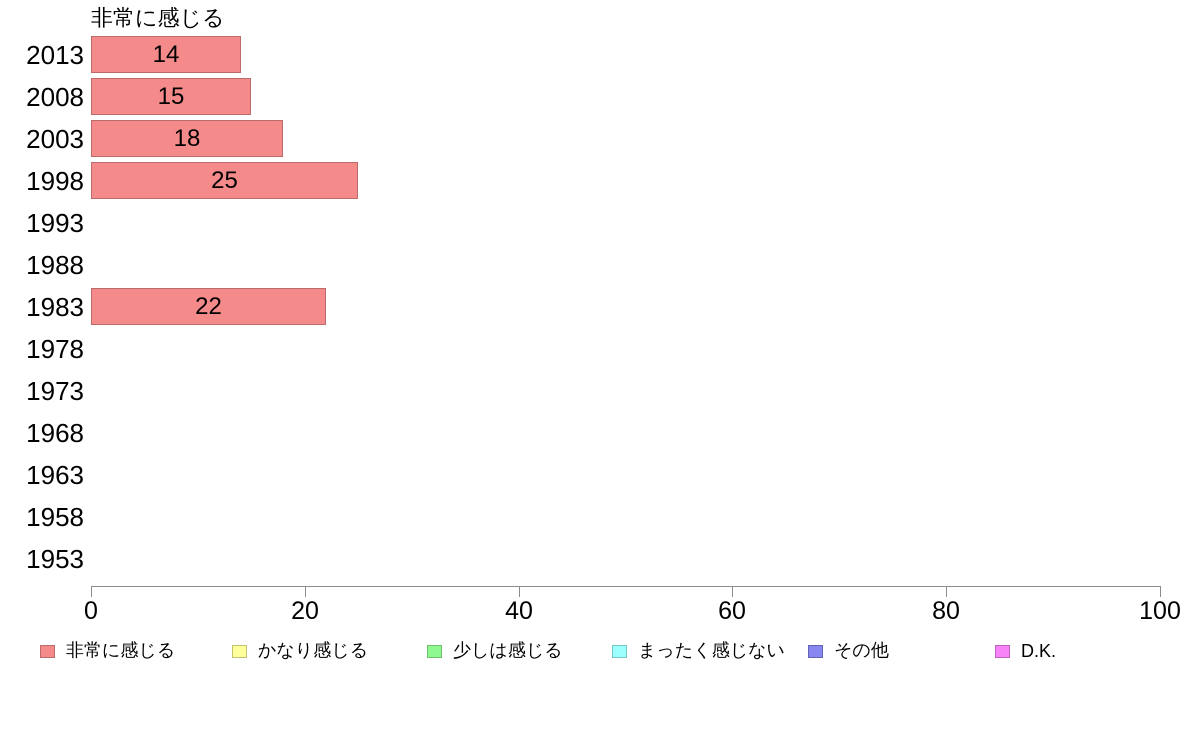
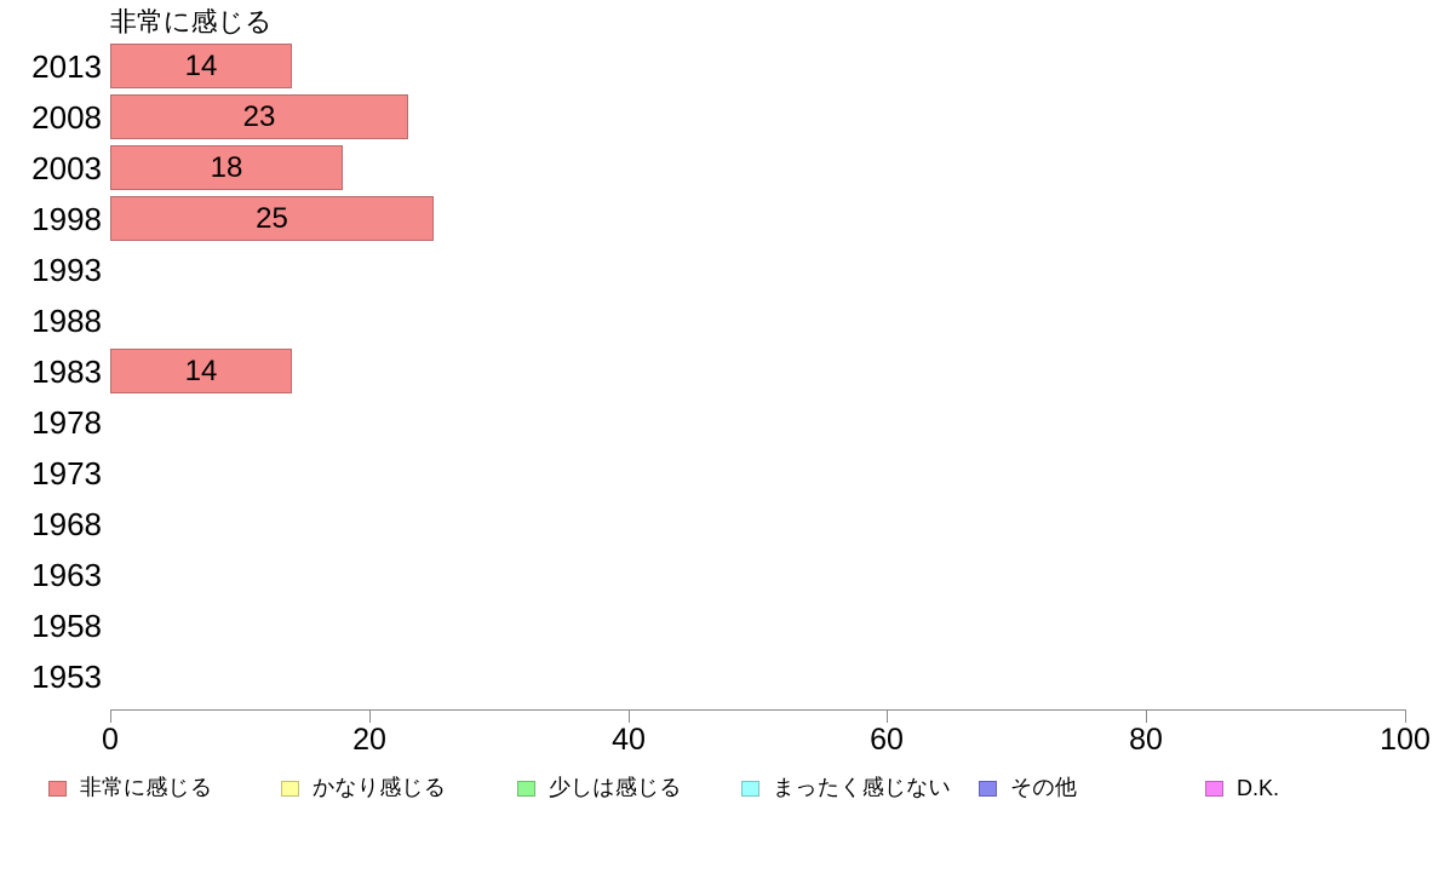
2008: 15 -> 23
1983: 22 -> 14
